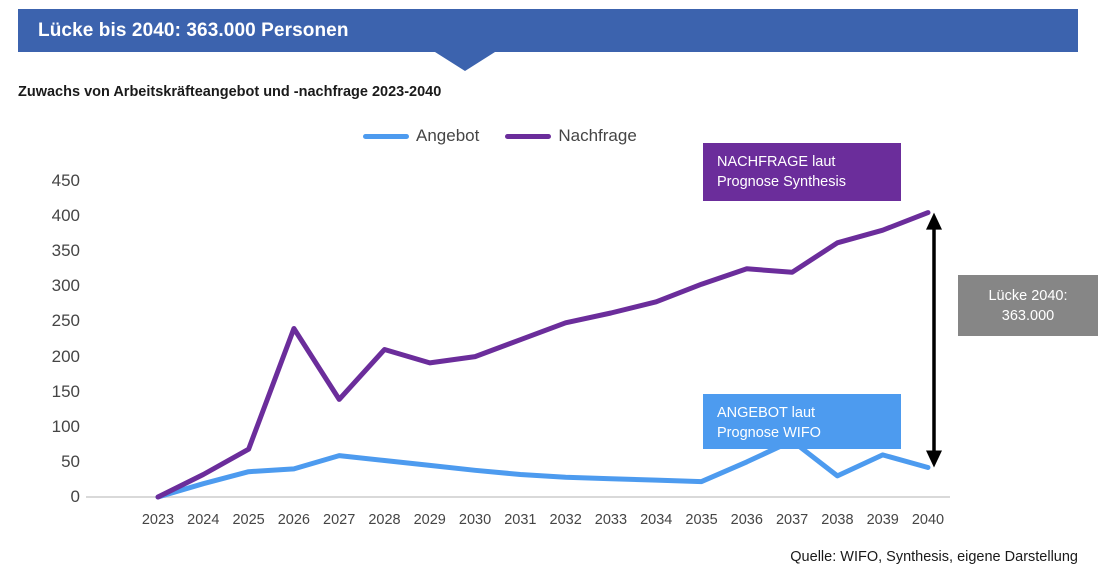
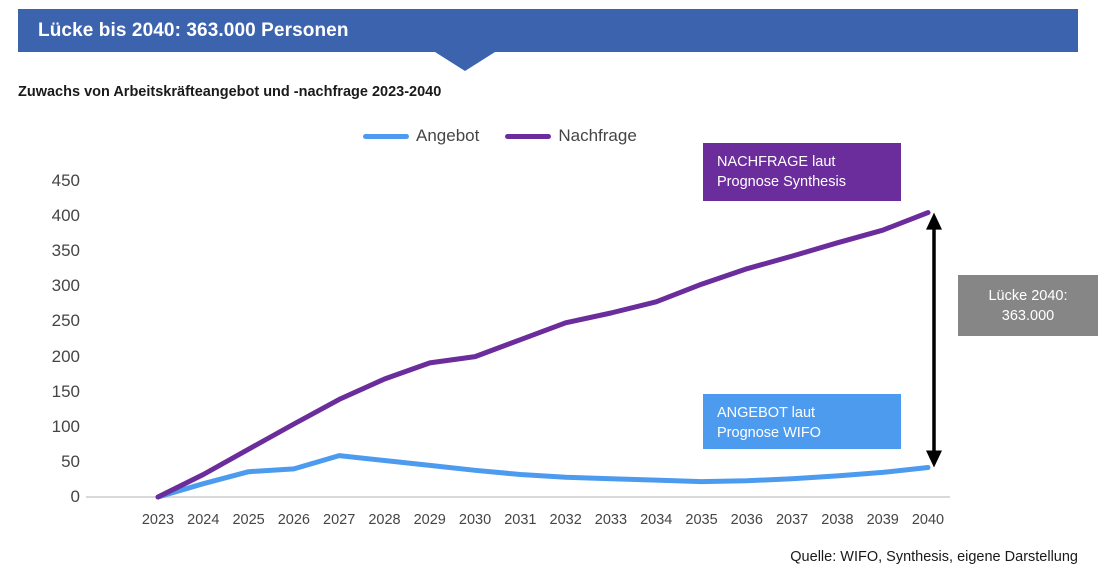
Nachfrage/2026: 240 -> 100
Nachfrage/2028: 210 -> 170
Angebot/2036: 50 -> 20
Angebot/2037: 80 -> 30
Nachfrage/2037: 320 -> 340
Angebot/2039: 60 -> 40
